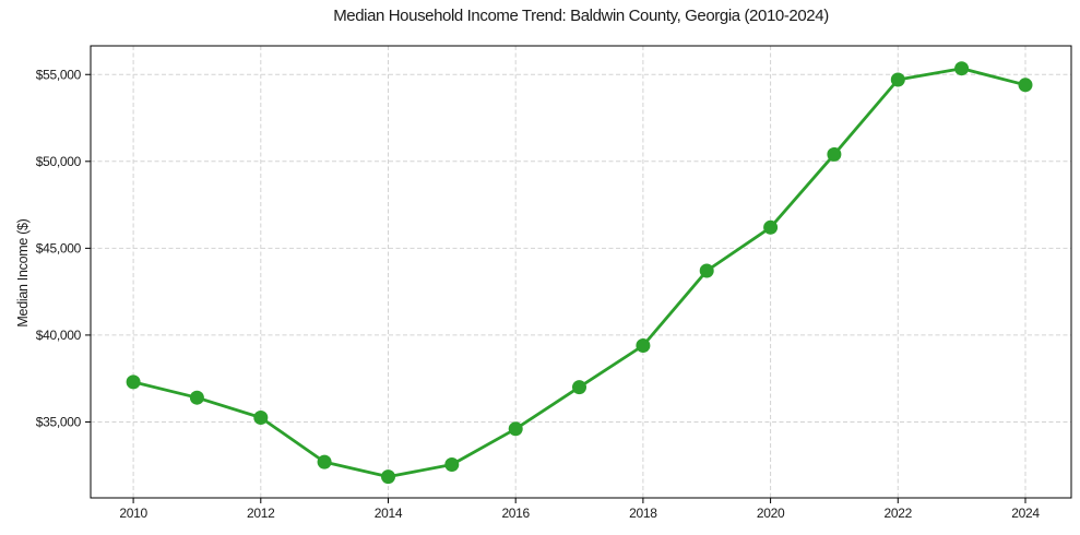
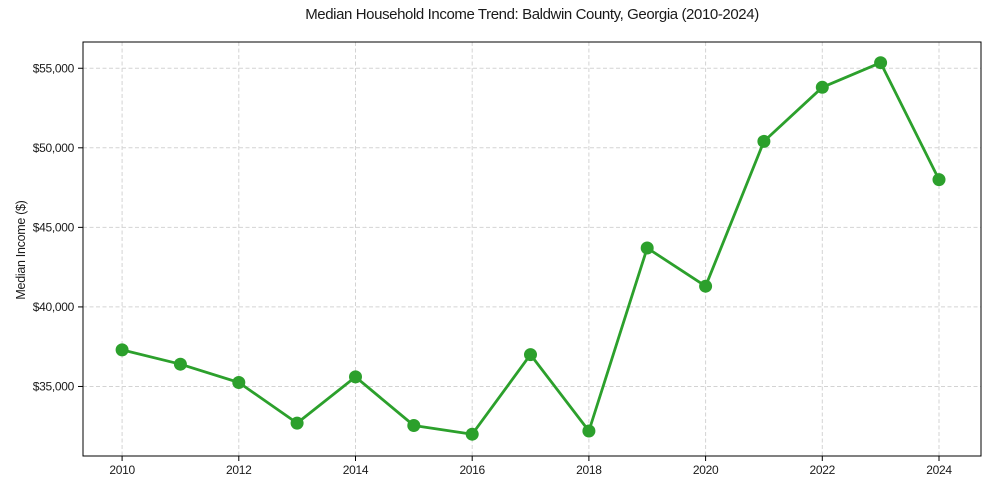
2014: $31800 -> $35600
2016: $34600 -> $32000
2018: $39400 -> $32200
2020: $46200 -> $41300
2022: $54700 -> $53800
2024: $54400 -> $48000
